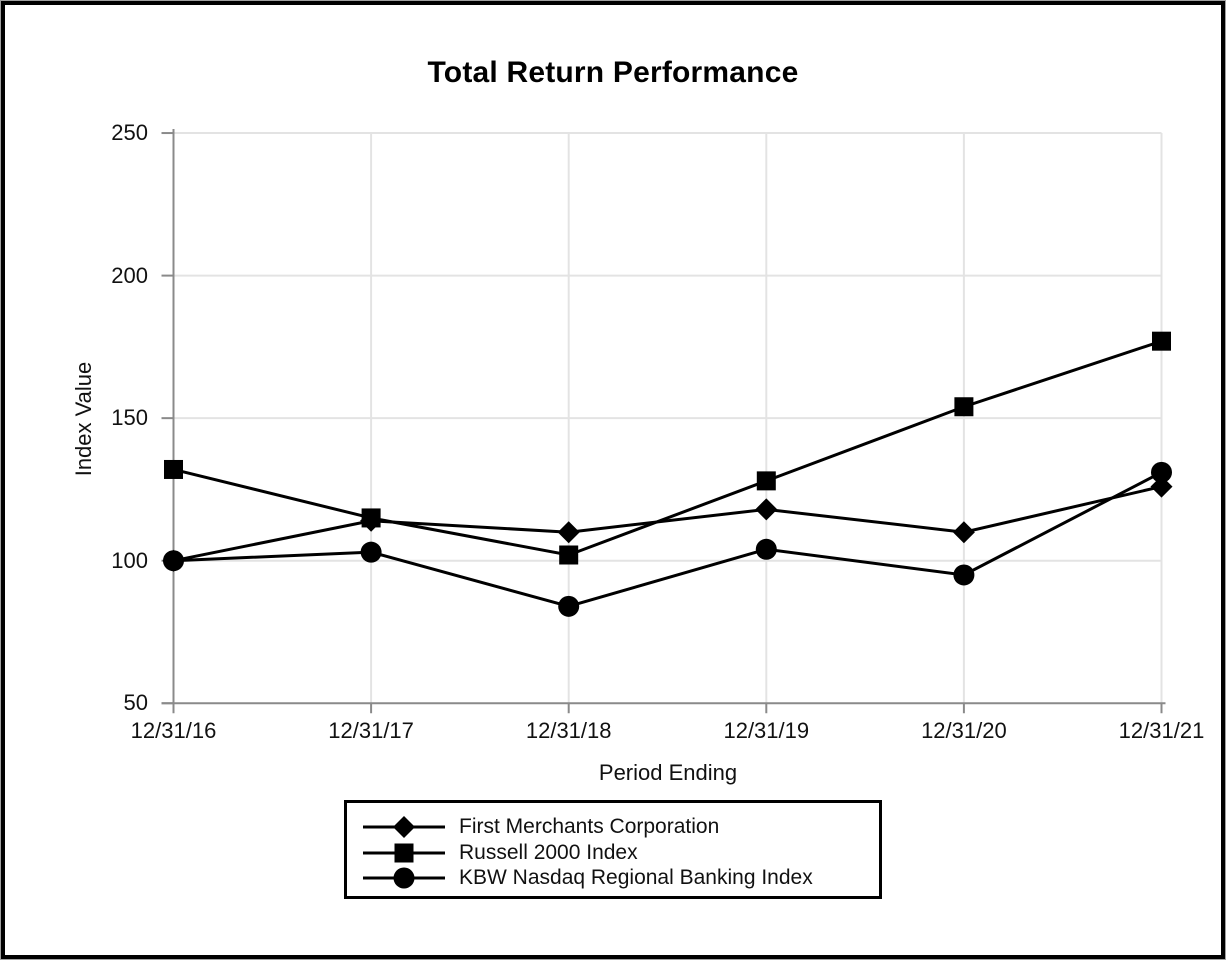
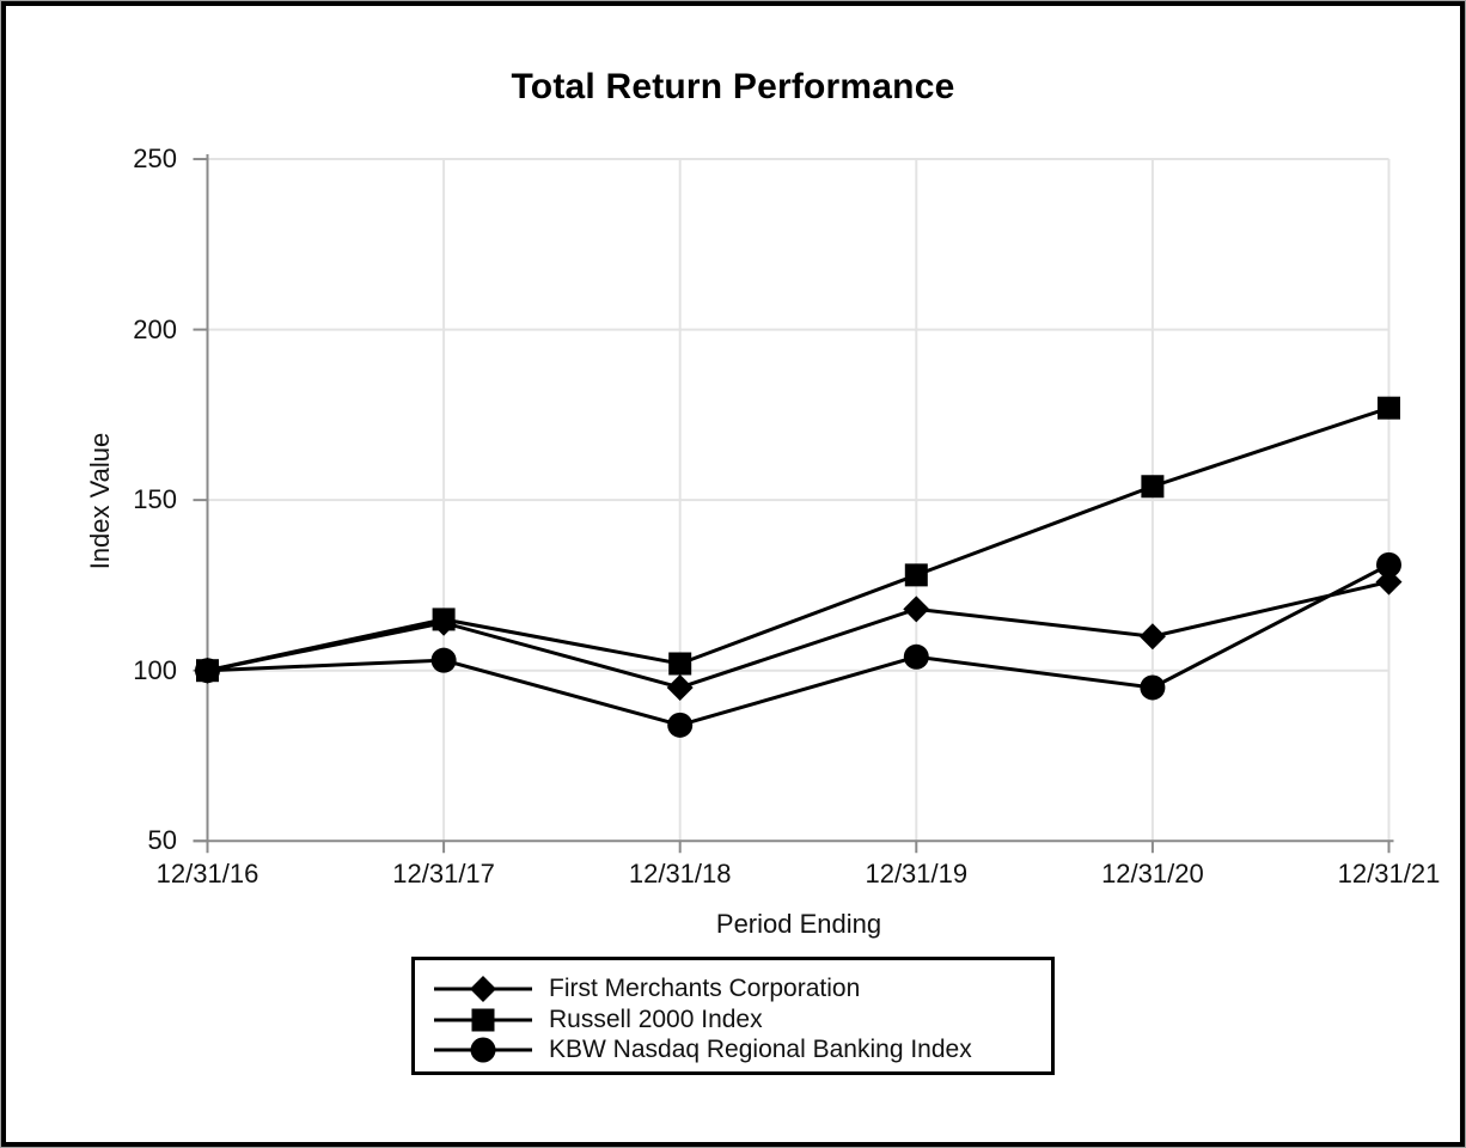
Russell 2000 Index/12/31/16: 132 -> 100
First Merchants Corporation/12/31/18: 110 -> 95
